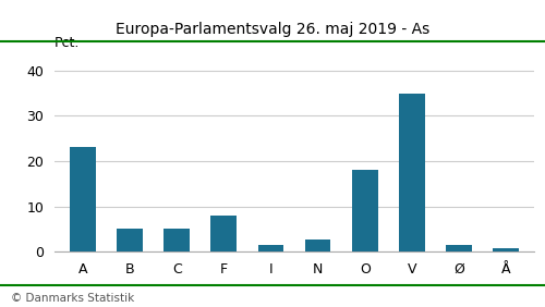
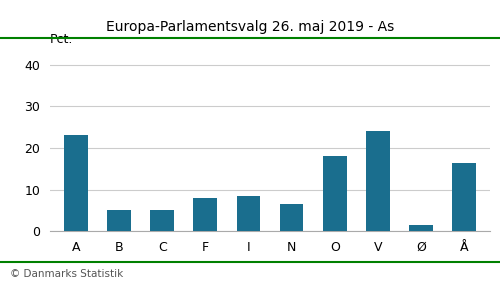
I: 1.5 -> 8.5
N: 2.7 -> 6.5
V: 35.0 -> 24.0
Å: 0.7 -> 16.5
